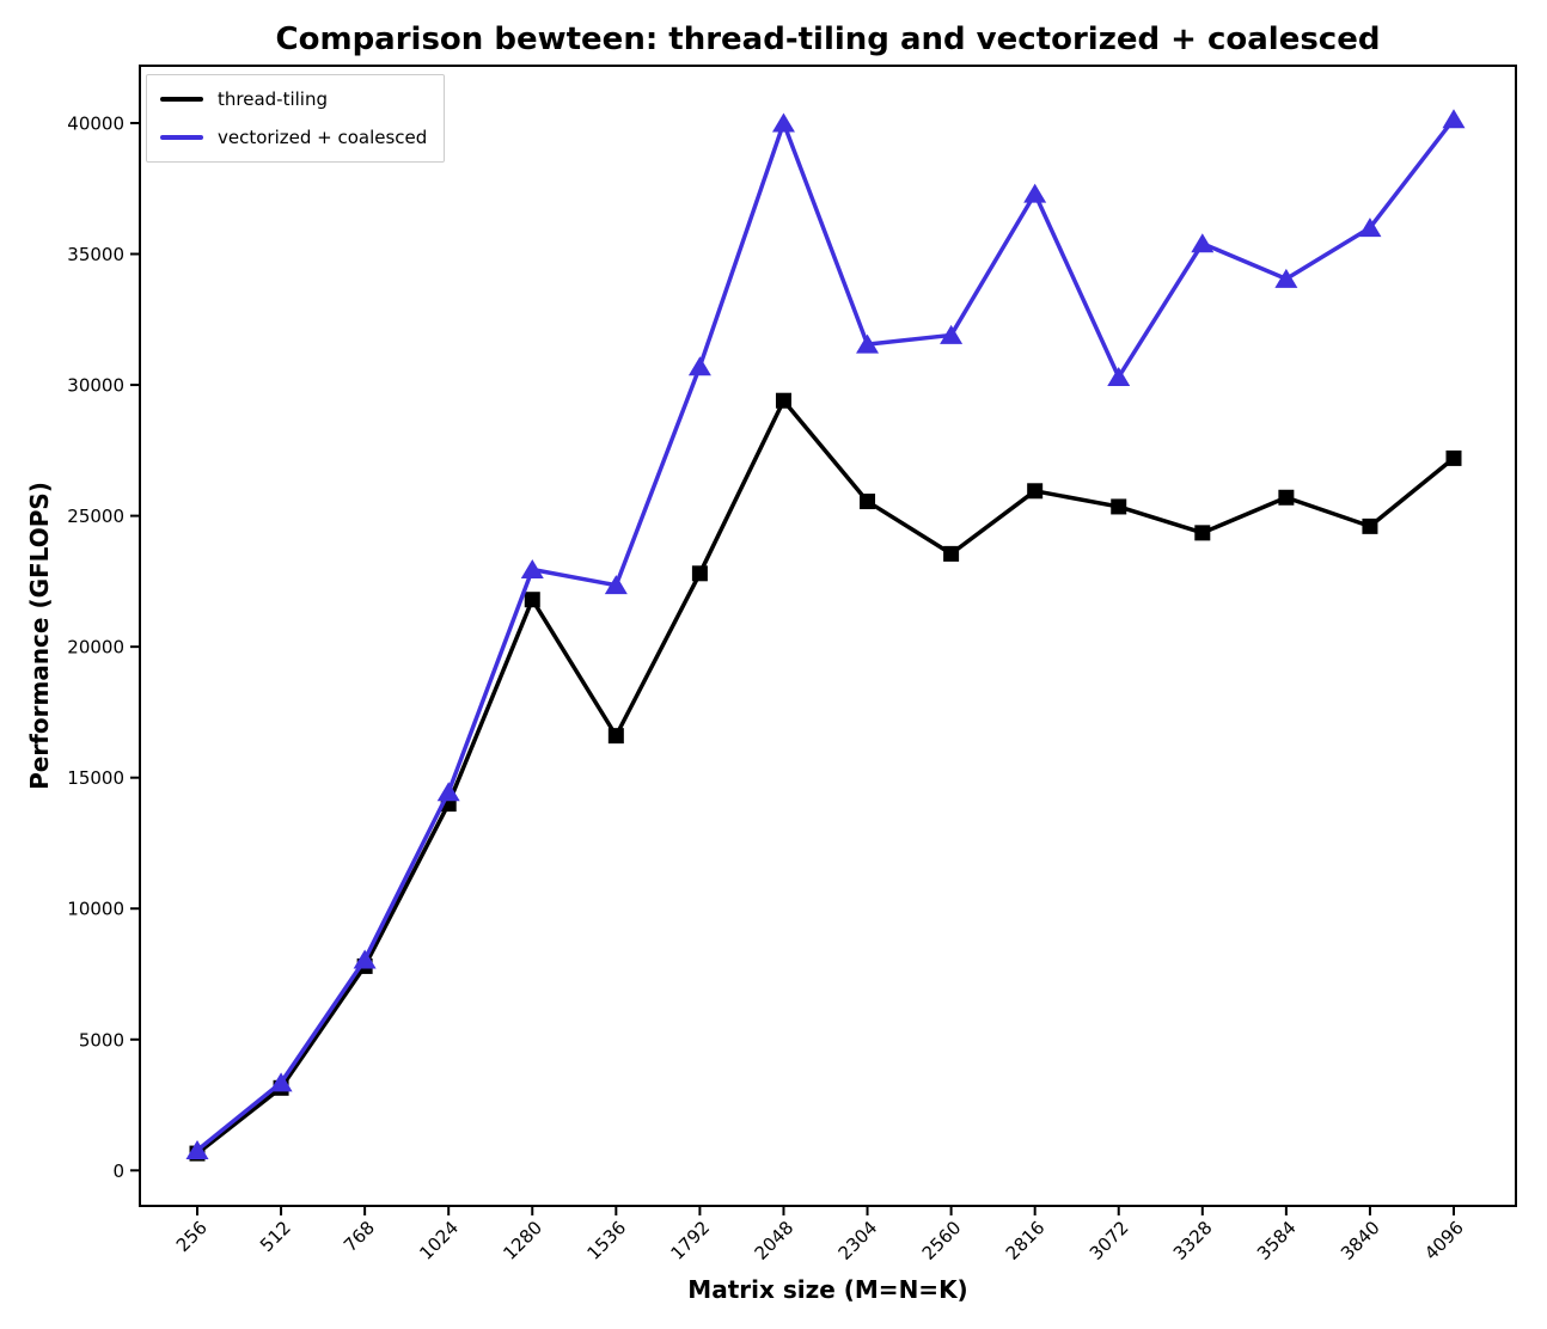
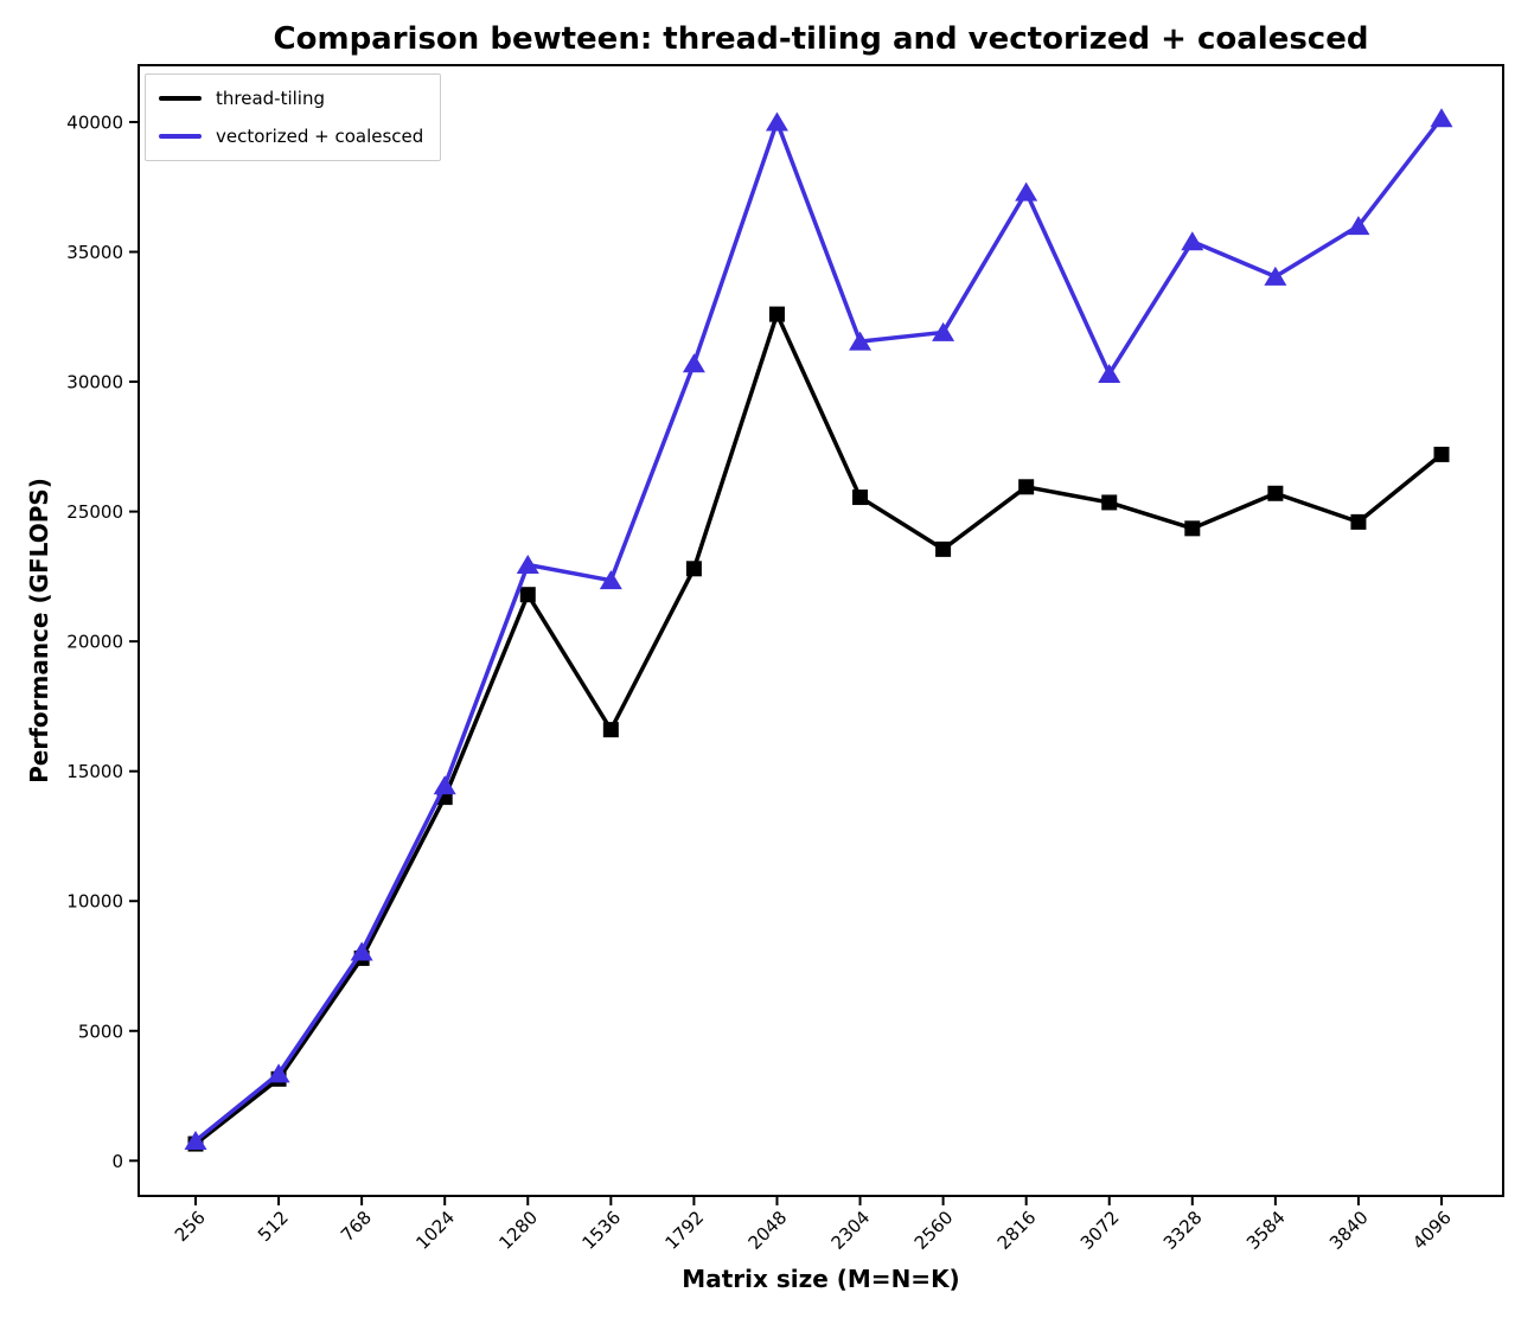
thread-tiling/2048: 29400 -> 32600
